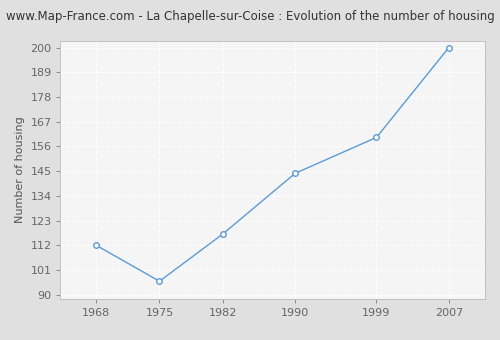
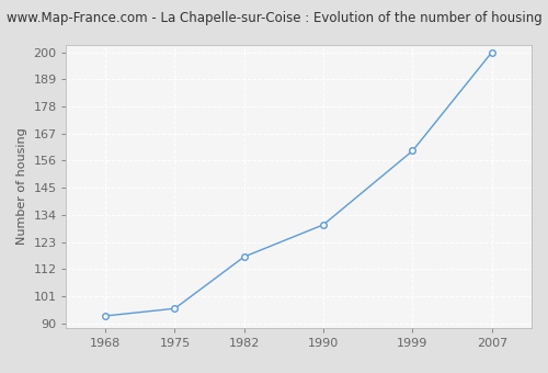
1968: 112 -> 93
1990: 144 -> 130
